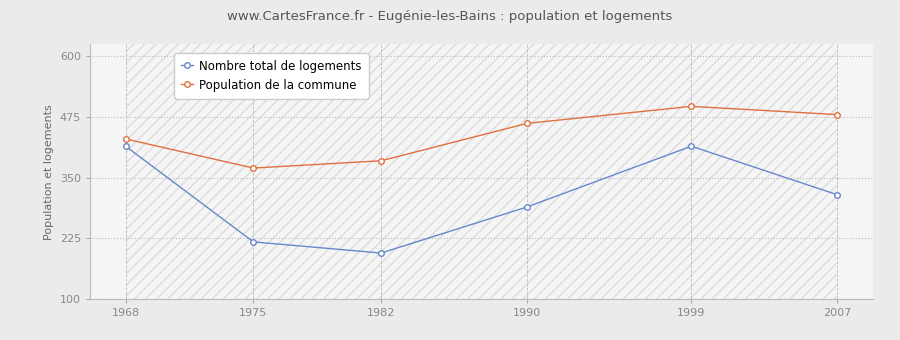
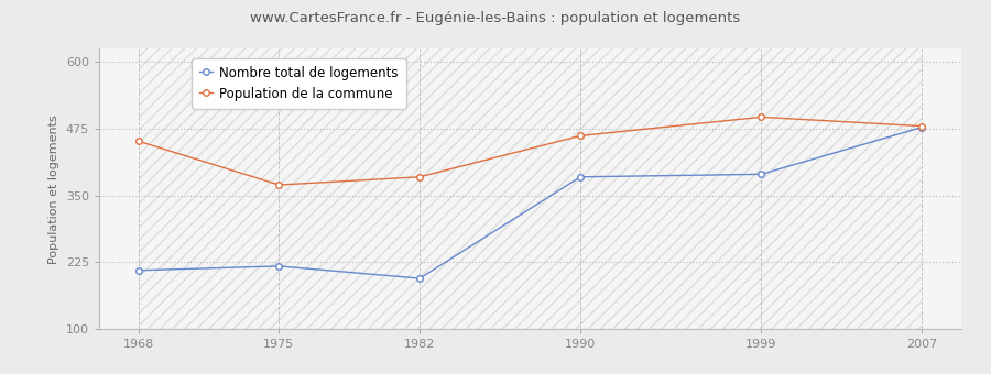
Nombre total de logements/1968: 415 -> 210
Population de la commune/1968: 430 -> 452
Nombre total de logements/1990: 290 -> 385
Nombre total de logements/1999: 415 -> 390
Nombre total de logements/2007: 315 -> 478
